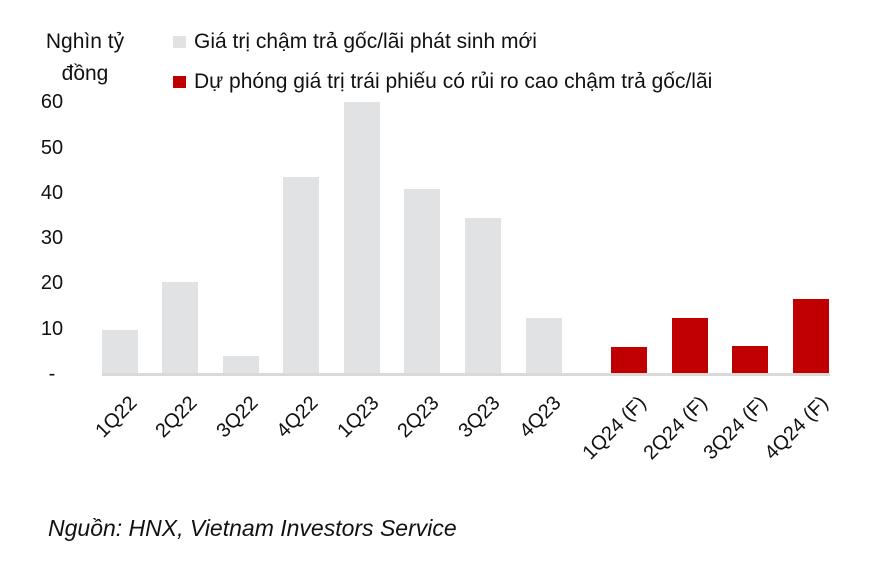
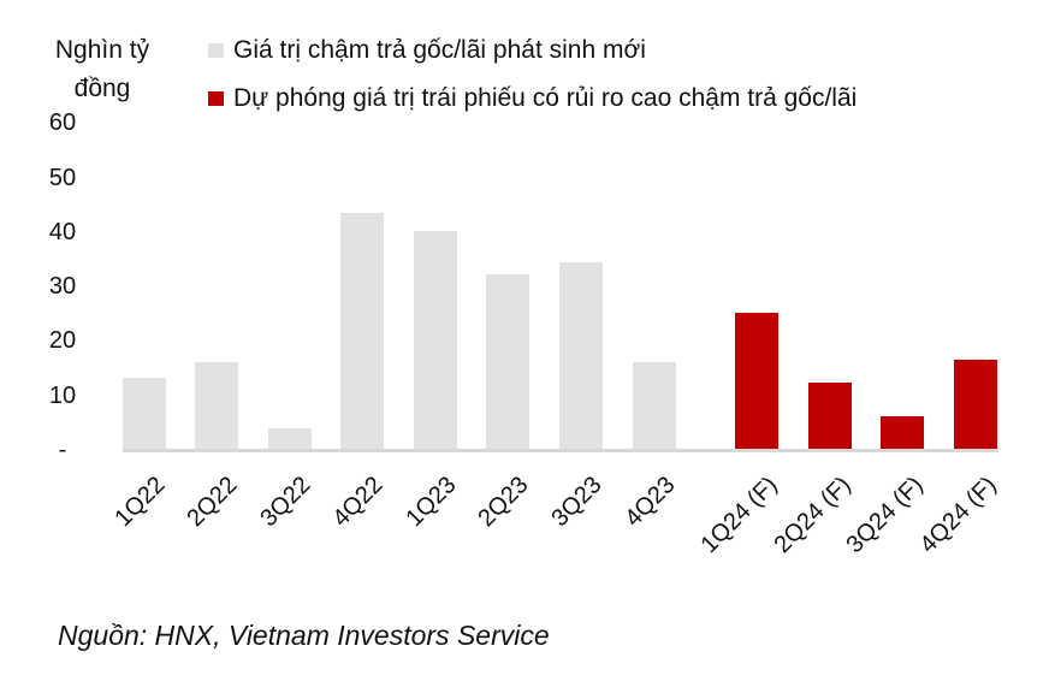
Giá trị chậm trả gốc/lãi phát sinh mới/1Q22: 10 -> 13
Giá trị chậm trả gốc/lãi phát sinh mới/2Q22: 20 -> 16
Giá trị chậm trả gốc/lãi phát sinh mới/1Q23: 60 -> 40
Giá trị chậm trả gốc/lãi phát sinh mới/2Q23: 41 -> 32
Giá trị chậm trả gốc/lãi phát sinh mới/4Q23: 12 -> 16
Dự phóng giá trị trái phiếu có rủi ro cao chậm trả gốc/lãi/1Q24 (F): 6 -> 25
